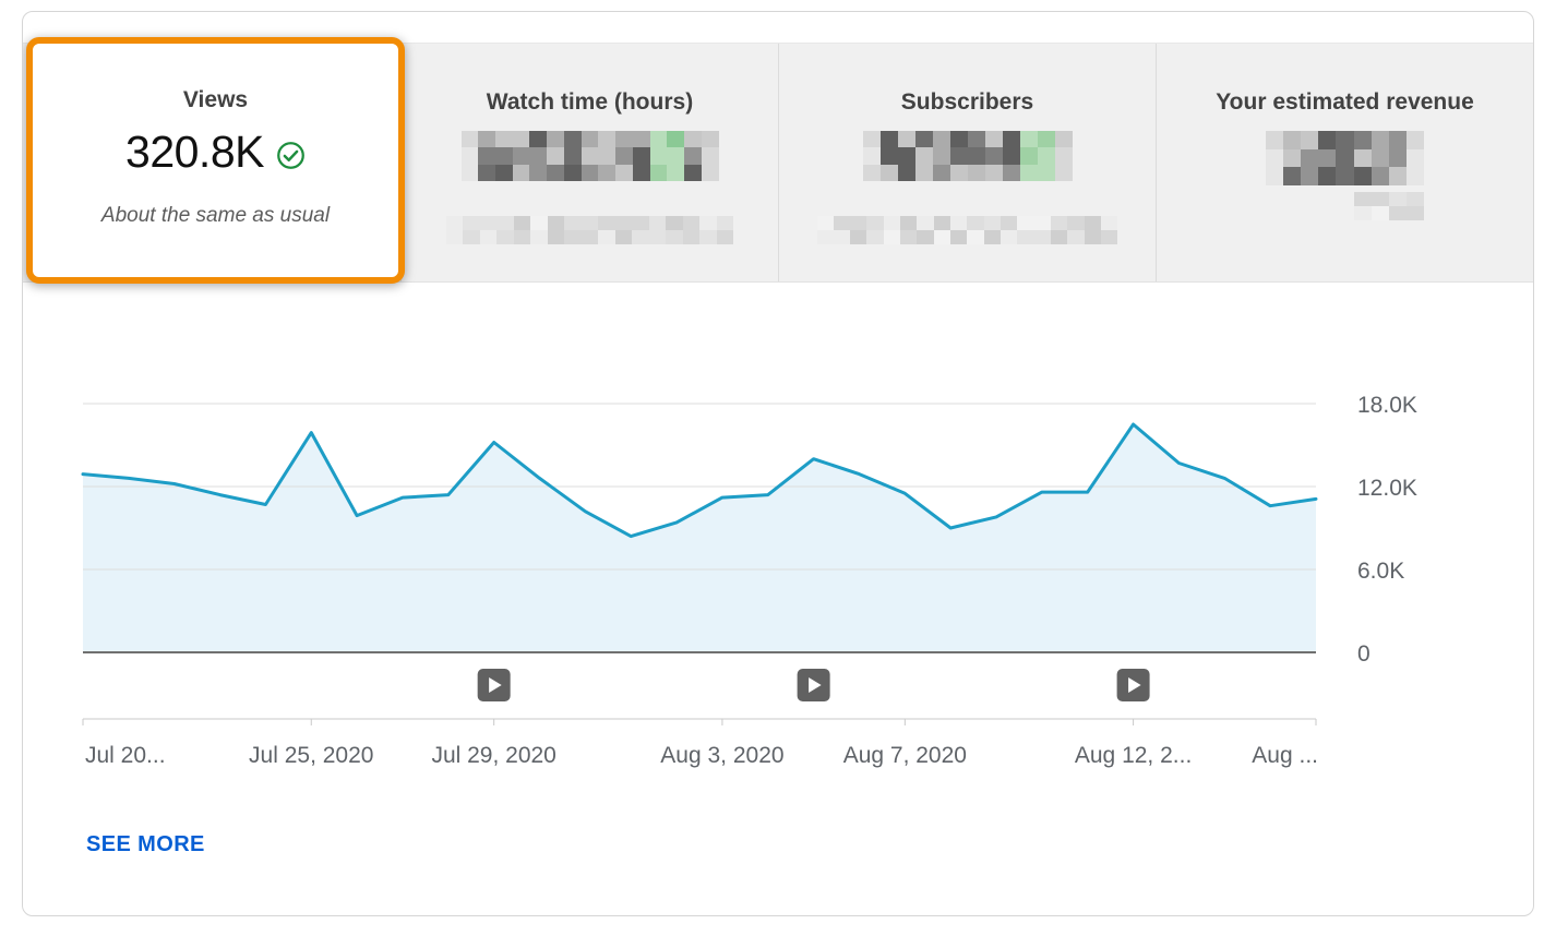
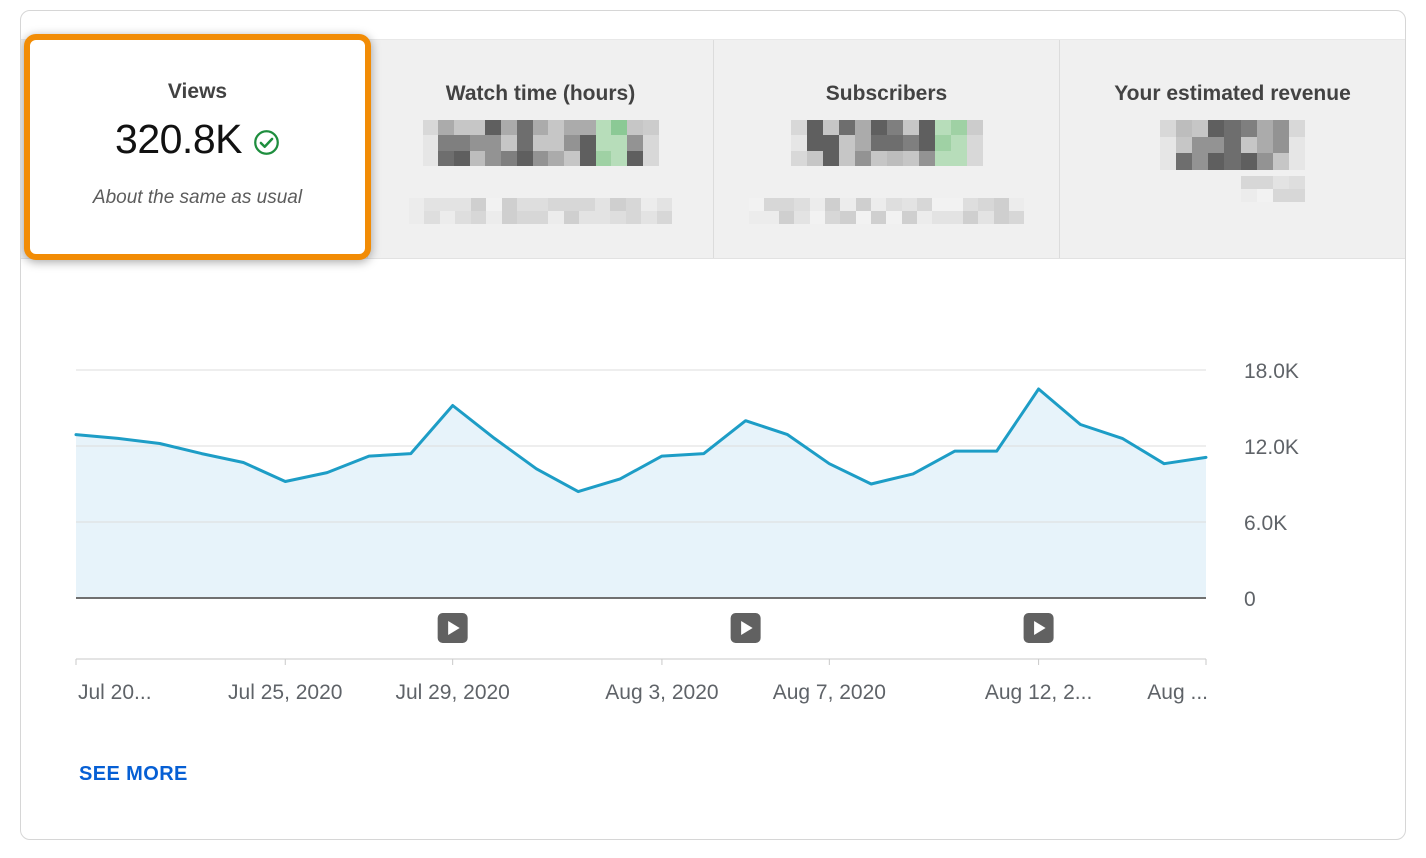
Jul 25, 2020: 15.9K -> 9.2K
Aug 7, 2020: 11.5K -> 10.6K
